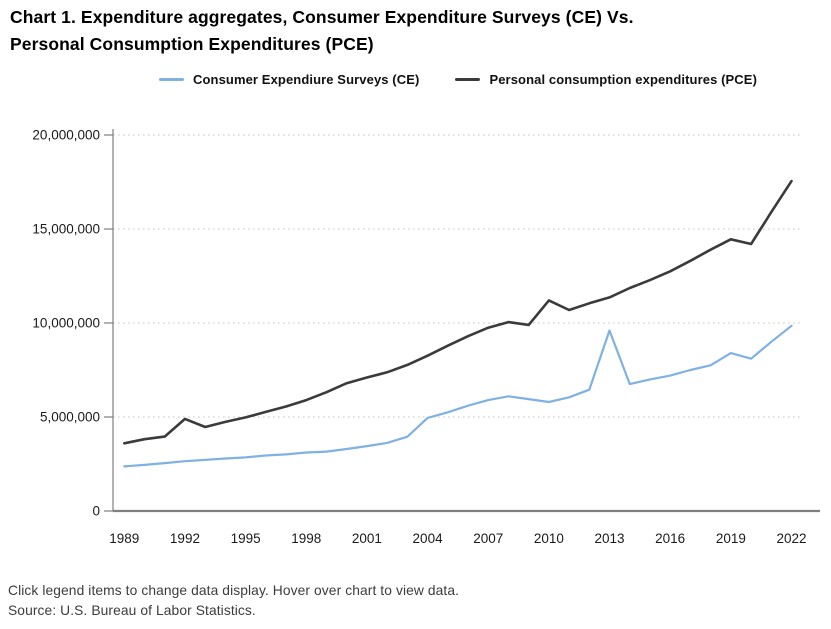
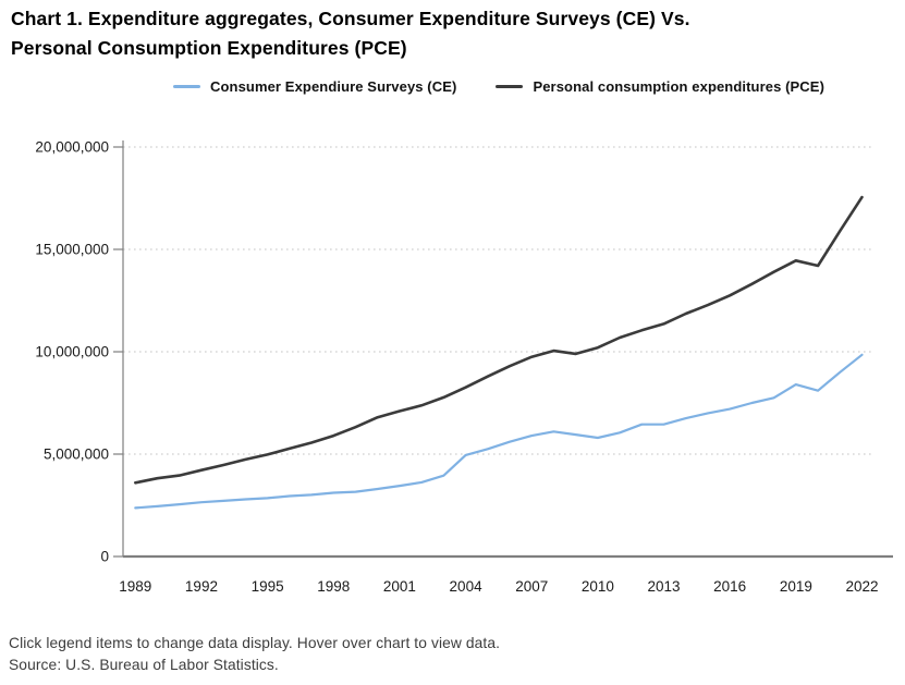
Personal consumption expenditures (PCE)/1992: 4900000 -> 4200000
Personal consumption expenditures (PCE)/2010: 11200000 -> 10200000
Consumer Expendiure Surveys (CE)/2013: 9600000 -> 6400000
